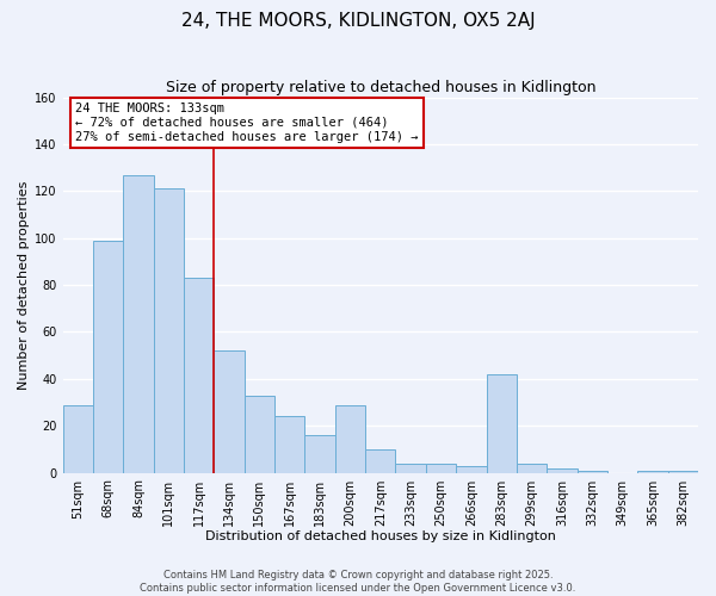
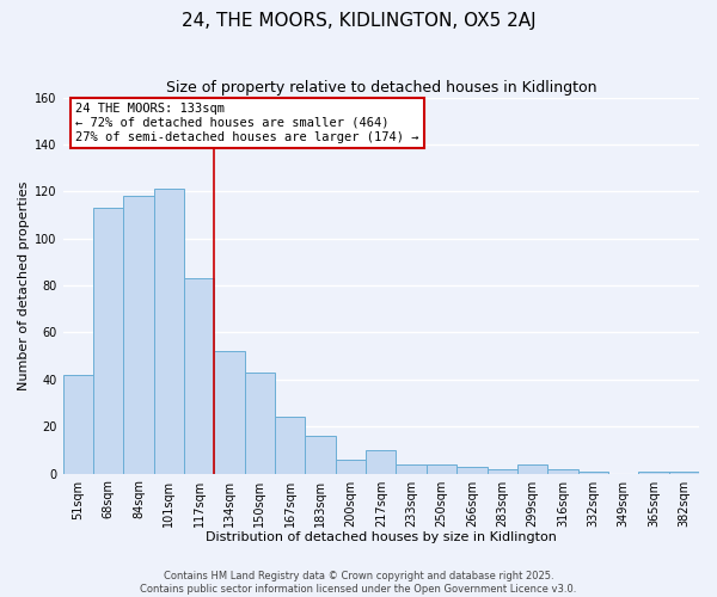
51sqm: 29 -> 42
68sqm: 99 -> 113
84sqm: 127 -> 118
150sqm: 33 -> 43
200sqm: 29 -> 6
283sqm: 42 -> 2
